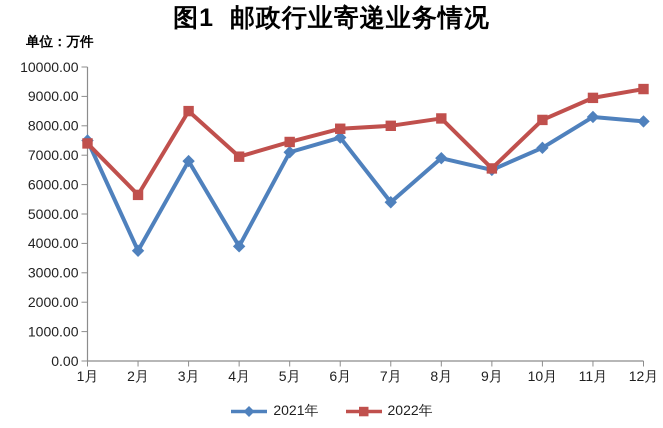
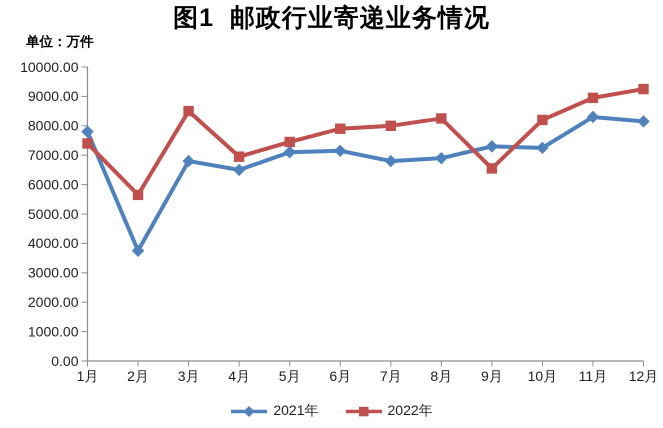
2021年/1月: 7500 -> 7800
2021年/4月: 3900 -> 6500
2021年/6月: 7600 -> 7200
2021年/7月: 5400 -> 6800
2021年/9月: 6500 -> 7300
